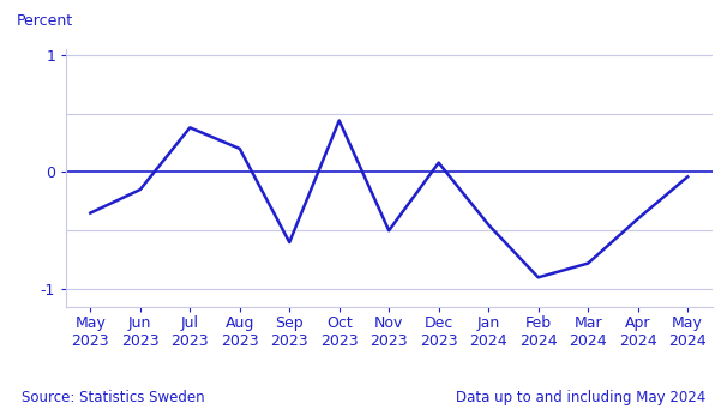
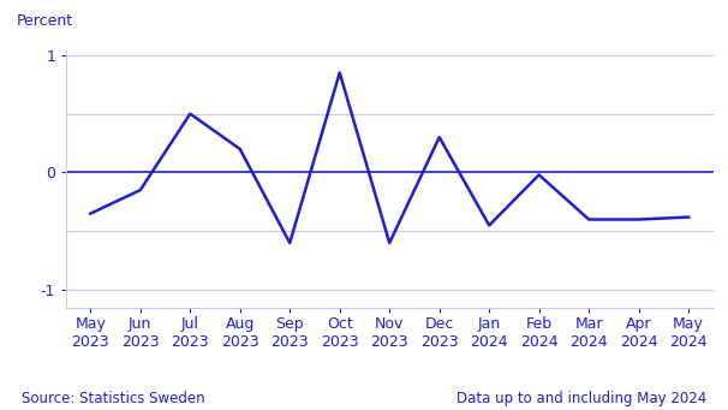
Jul 2023: 0.38 -> 0.50
Oct 2023: 0.44 -> 0.85
Nov 2023: -0.50 -> -0.60
Dec 2023: 0.08 -> 0.30
Feb 2024: -0.90 -> -0.02
Mar 2024: -0.78 -> -0.40
May 2024: -0.04 -> -0.38
